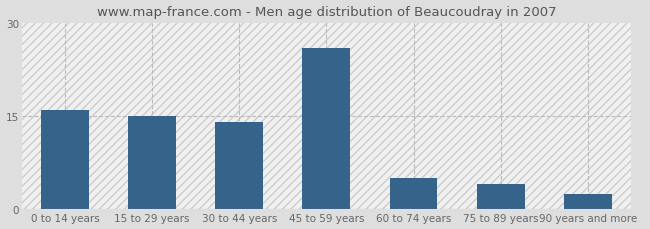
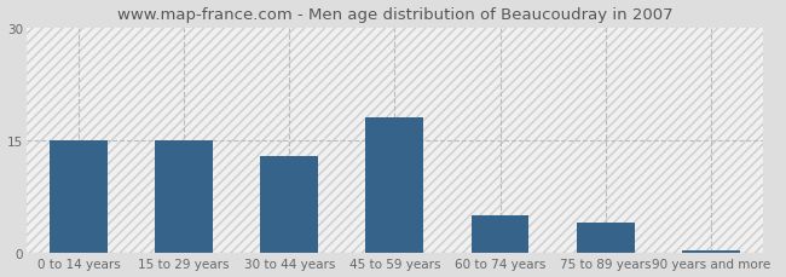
0 to 14 years: 16.0 -> 15.0
30 to 44 years: 14.0 -> 13.0
45 to 59 years: 26.0 -> 18.0
90 years and more: 2.4 -> 0.4
